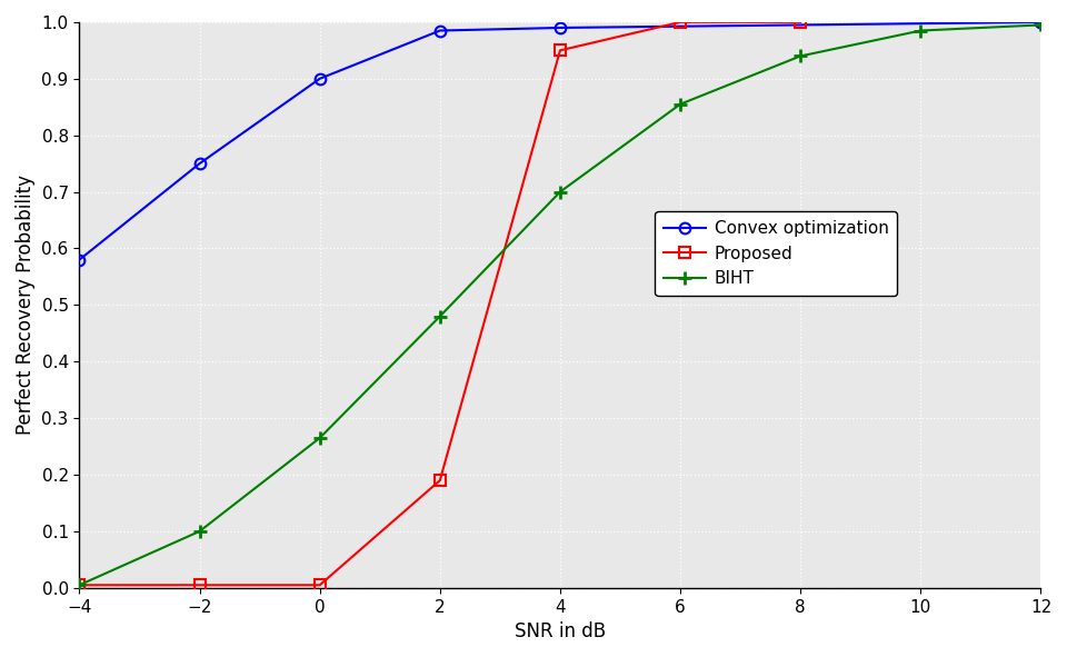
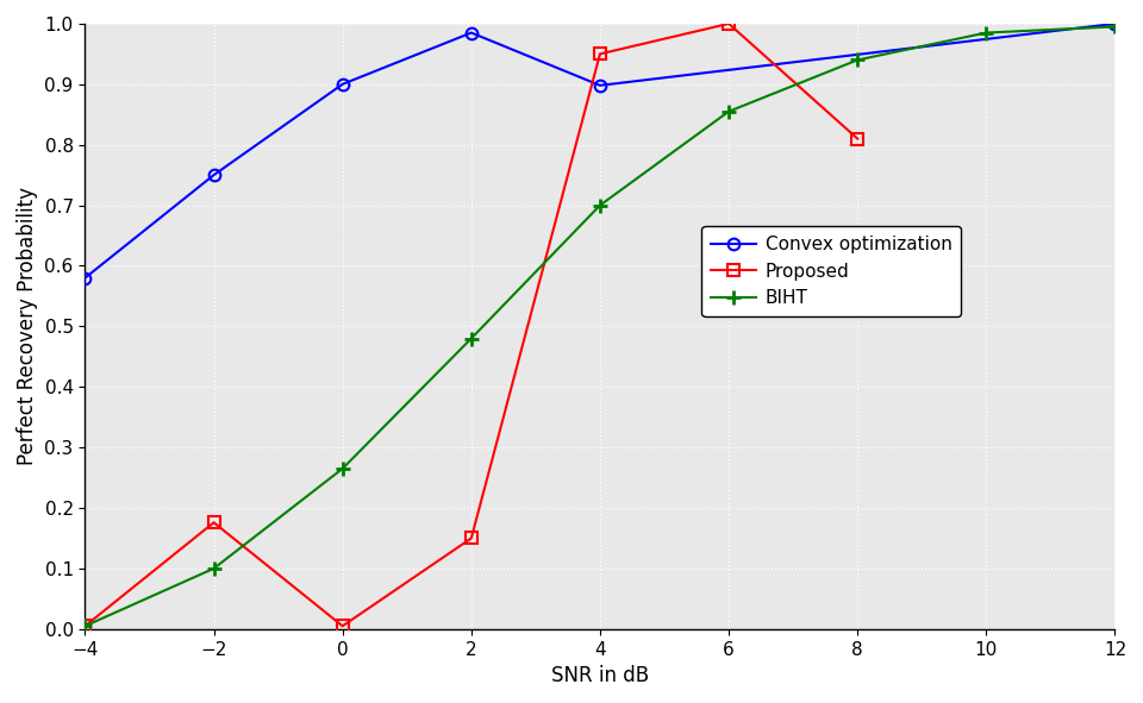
Proposed/−2: 0.005 -> 0.176
Proposed/2: 0.190 -> 0.150
Convex optimization/4: 0.990 -> 0.898
Proposed/8: 1.000 -> 0.810
